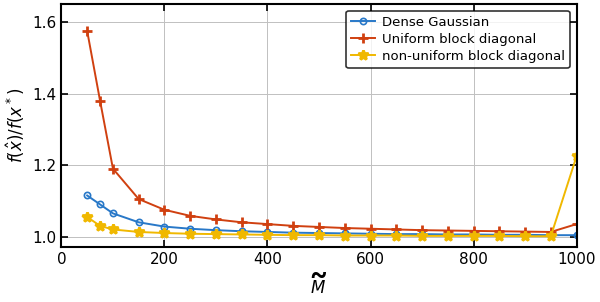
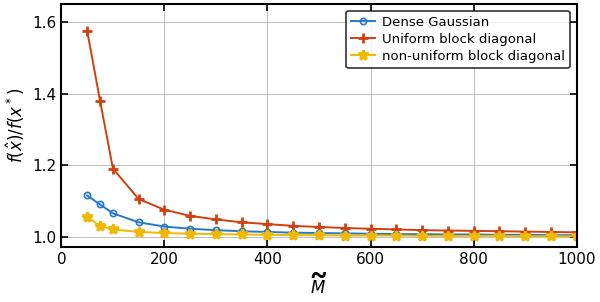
Uniform block diagonal/1000: 1.035 -> 1.012
non-uniform block diagonal/1000: 1.225 -> 1.001
